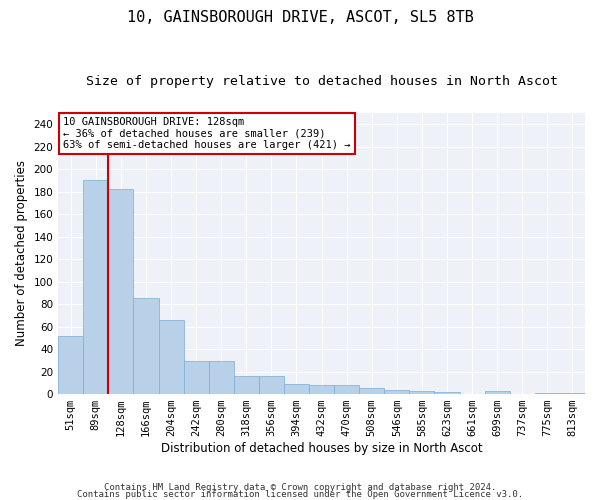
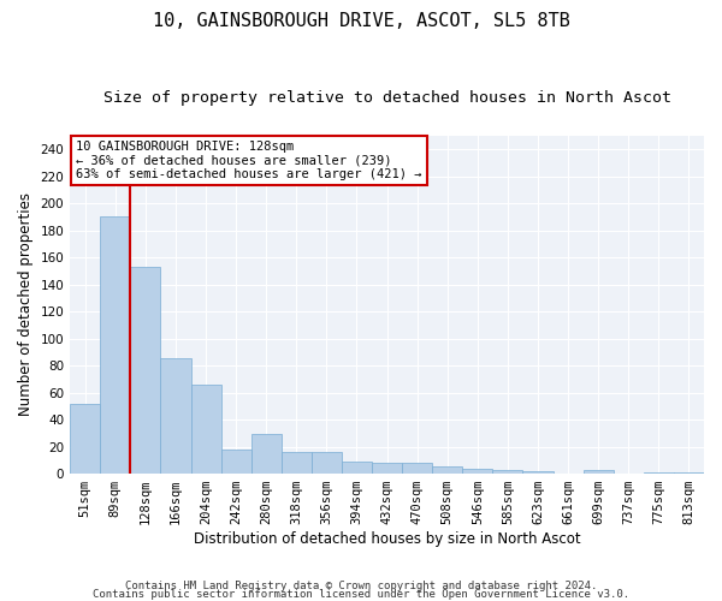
128sqm: 182 -> 153
242sqm: 29 -> 18
